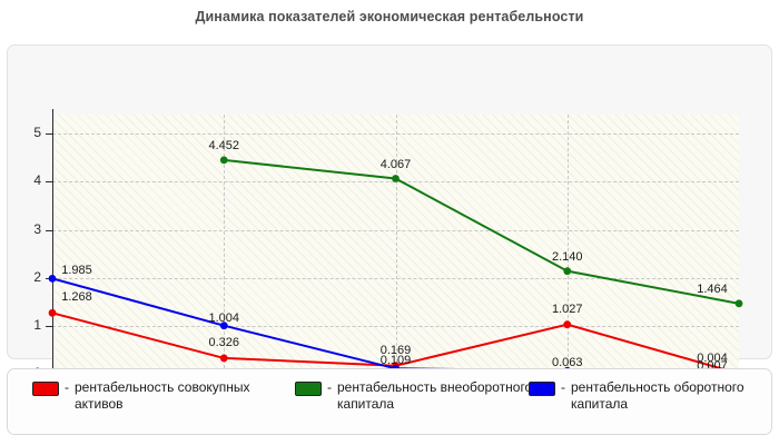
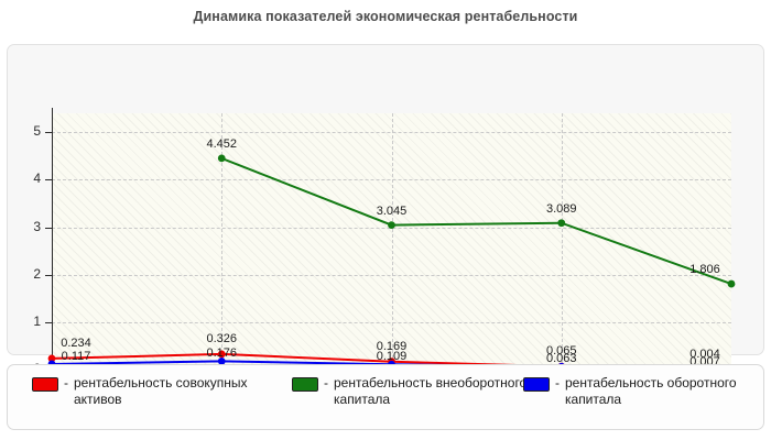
рентабельность совокупных активов/2020: 1.268 -> 0.234
рентабельность оборотного капитала/2020: 1.985 -> 0.117
рентабельность оборотного капитала/2021: 1.004 -> 0.176
рентабельность внеоборотного капитала/2022: 4.067 -> 3.045
рентабельность совокупных активов/2023: 1.027 -> 0.065
рентабельность внеоборотного капитала/2023: 2.140 -> 3.089
рентабельность внеоборотного капитала/2024: 1.464 -> 1.806
